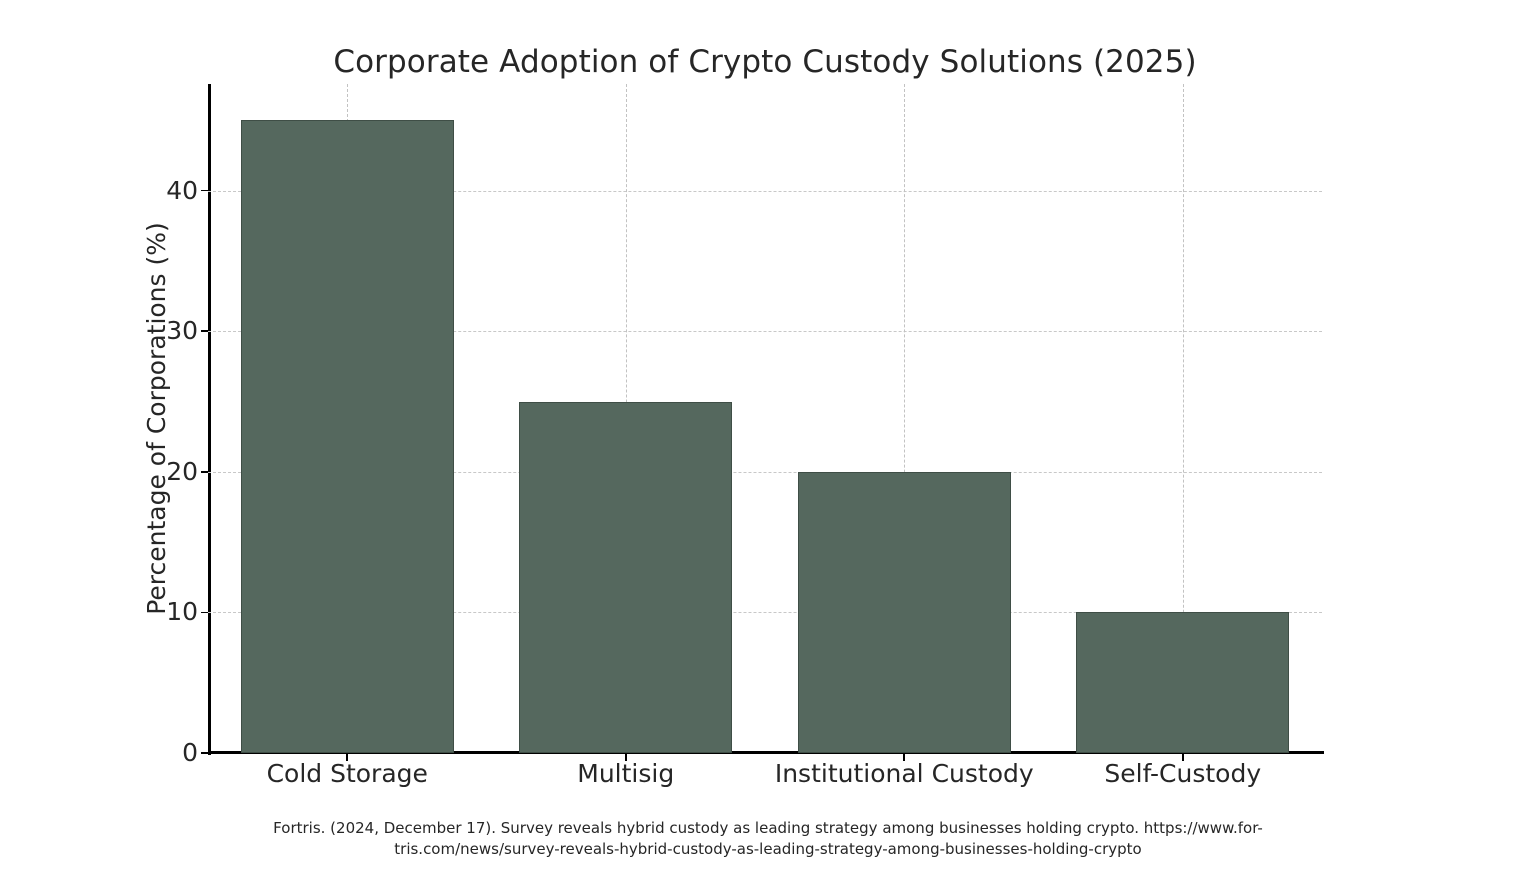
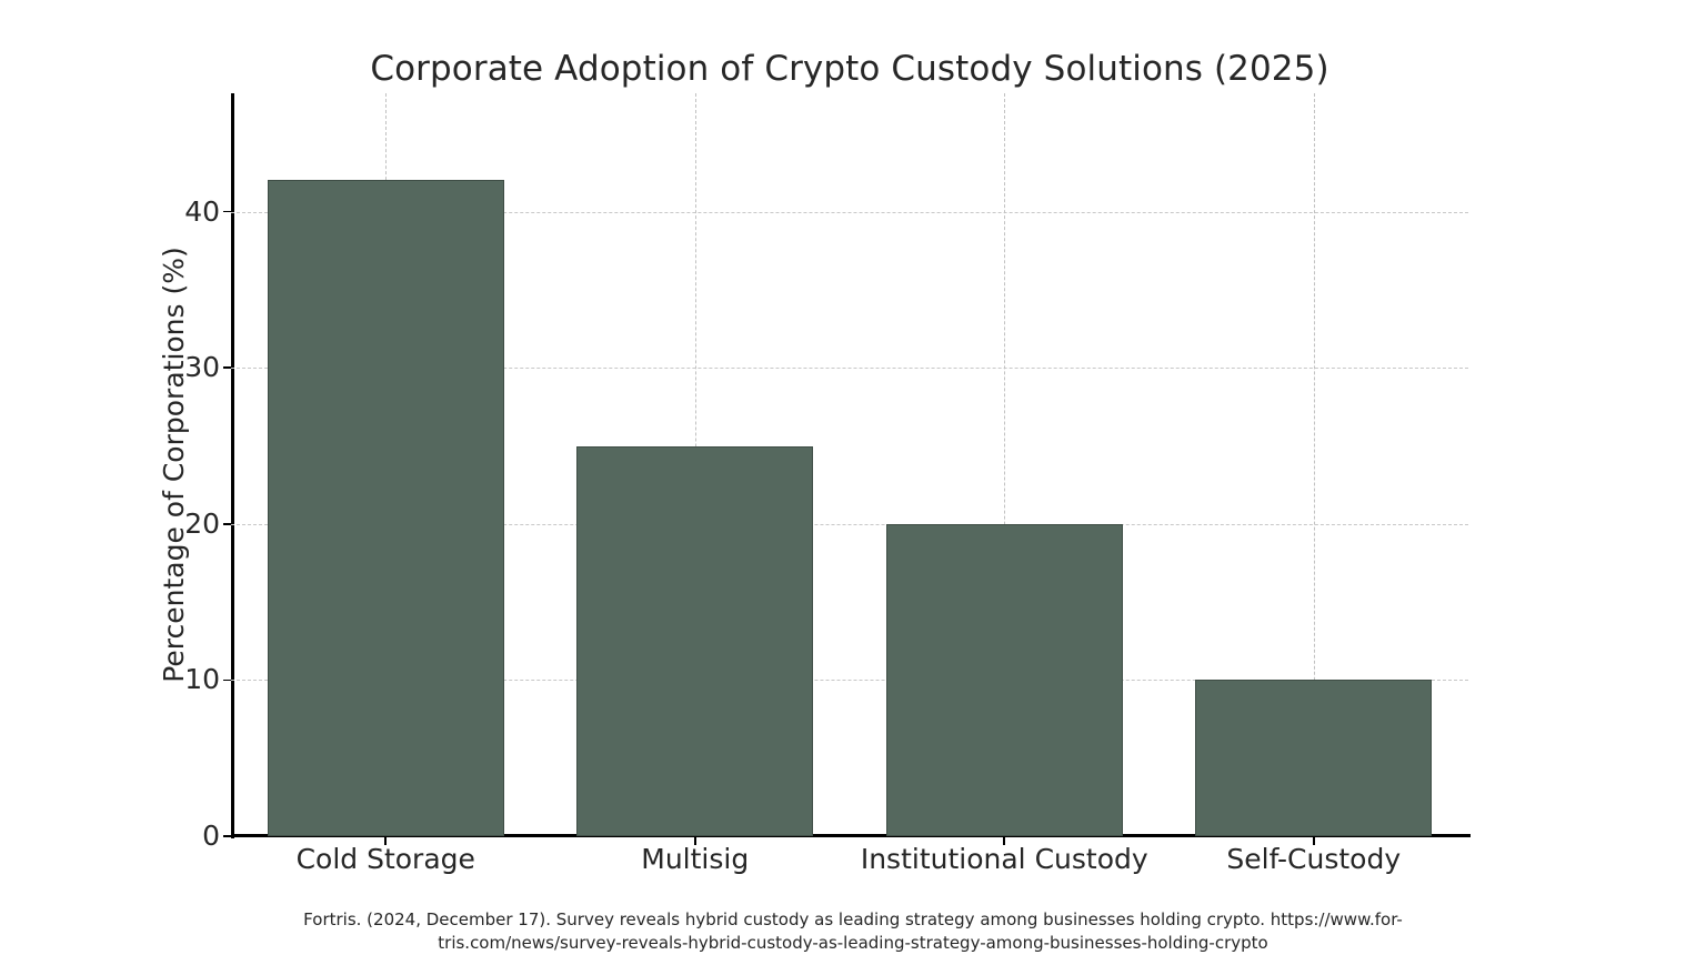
Cold Storage: 45 -> 42
